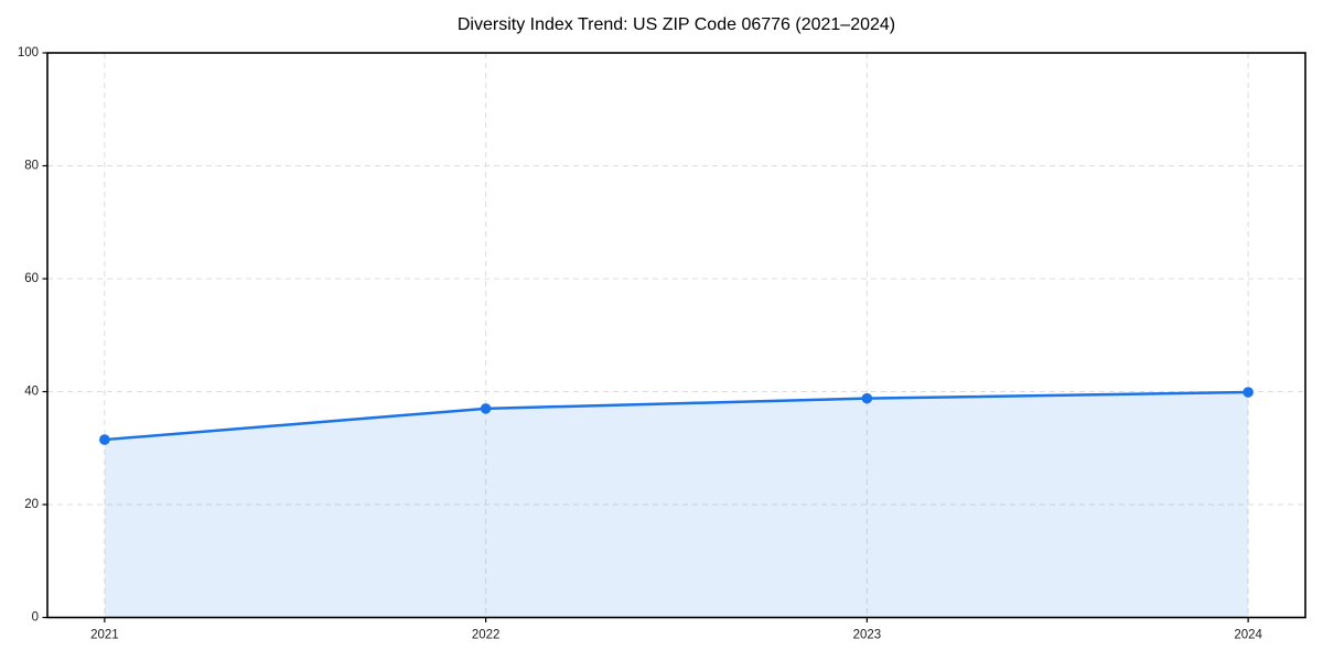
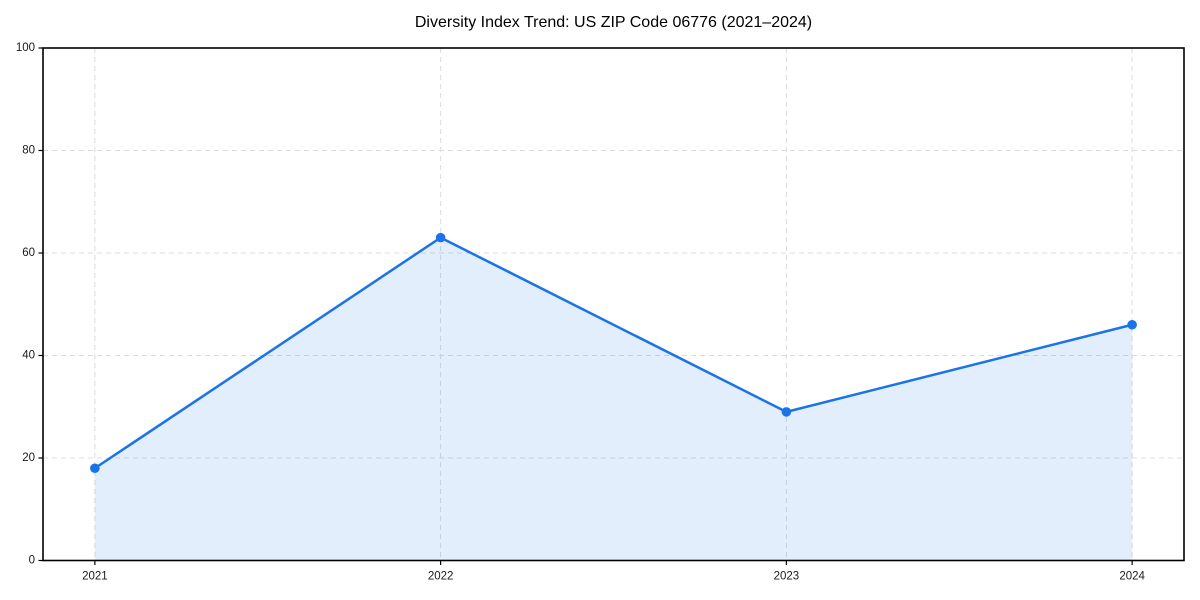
2021: 32 -> 18
2022: 37 -> 63
2023: 39 -> 29
2024: 40 -> 46
